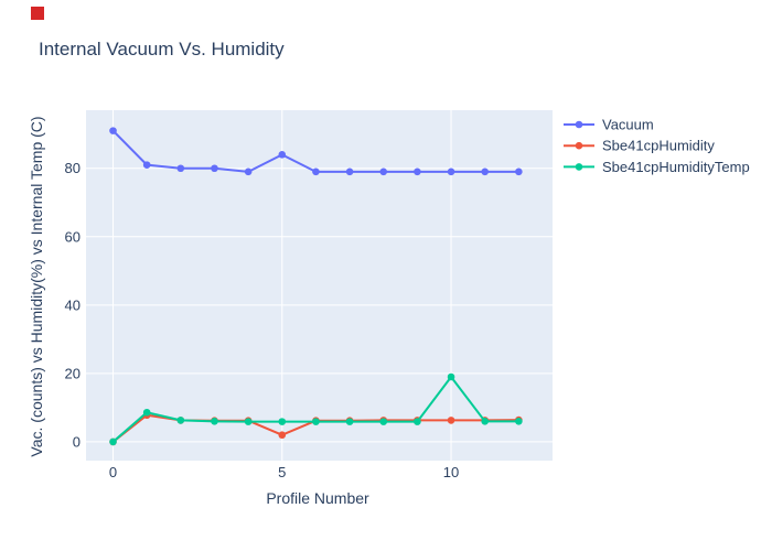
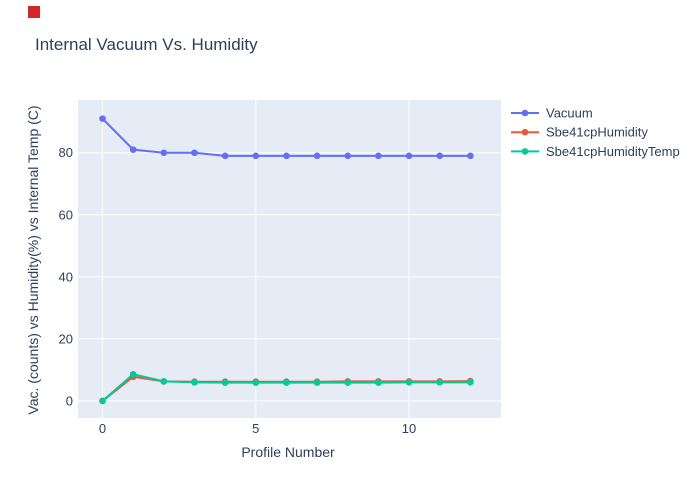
Vacuum/5: 84 -> 79
Sbe41cpHumidity/5: 2 -> 6
Sbe41cpHumidityTemp/10: 19 -> 6
